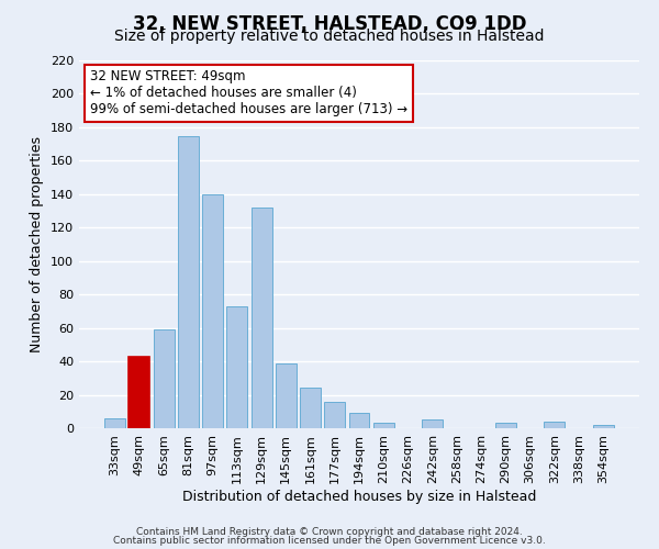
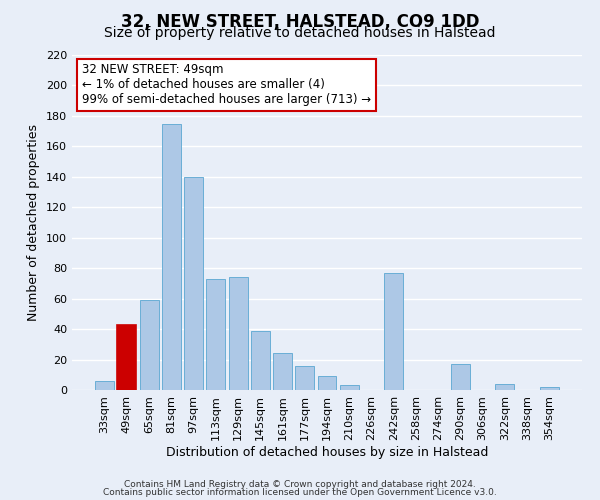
129sqm: 132 -> 74
242sqm: 5 -> 77
290sqm: 3 -> 17
